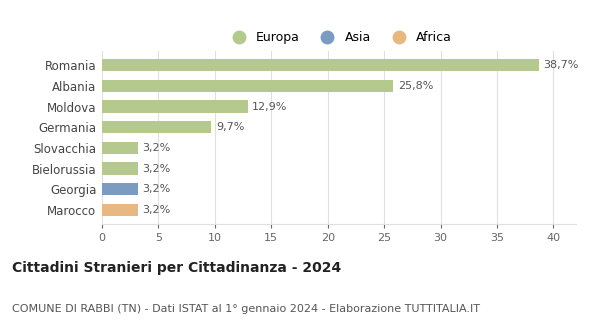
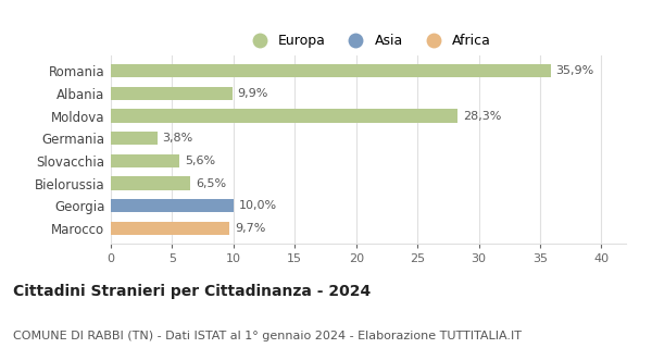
Romania: 38,7% -> 35,9%
Albania: 25,8% -> 9,9%
Moldova: 12,9% -> 28,3%
Germania: 9,7% -> 3,8%
Slovacchia: 3,2% -> 5,6%
Bielorussia: 3,2% -> 6,5%
Georgia: 3,2% -> 10,0%
Marocco: 3,2% -> 9,7%
